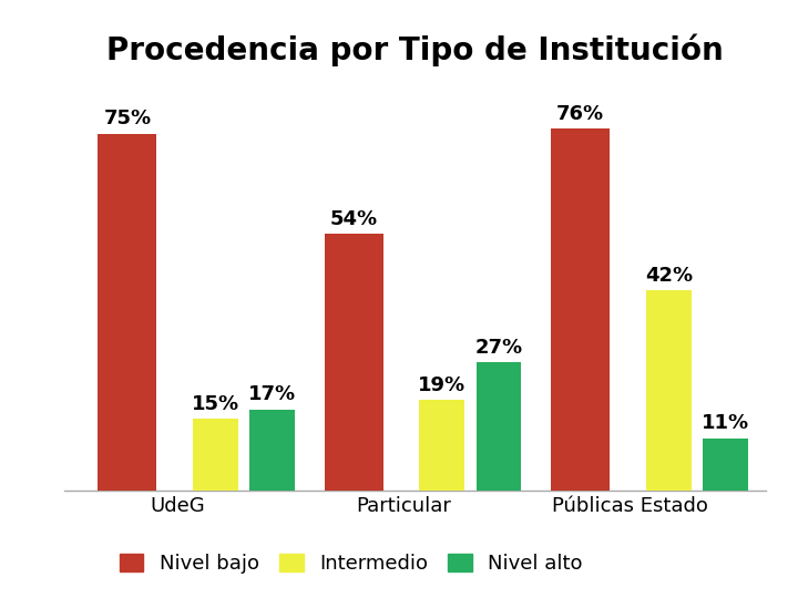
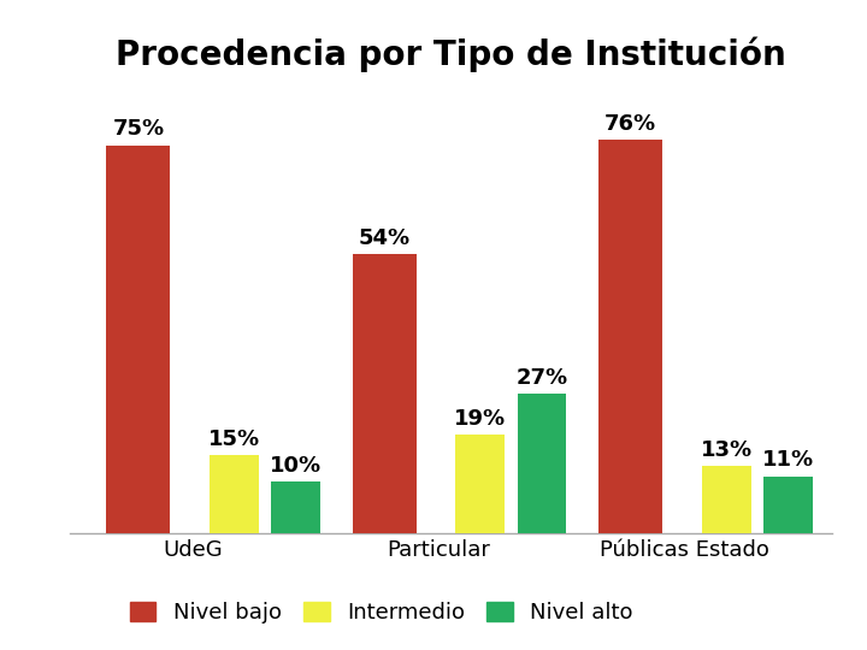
Nivel alto/UdeG: 17% -> 10%
Intermedio/Públicas Estado: 42% -> 13%
